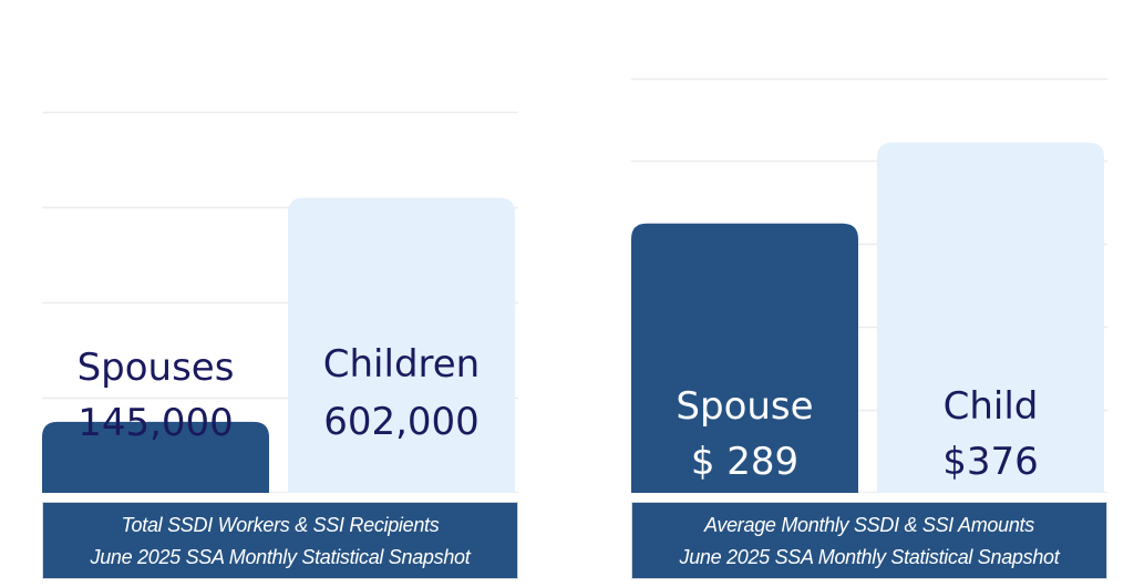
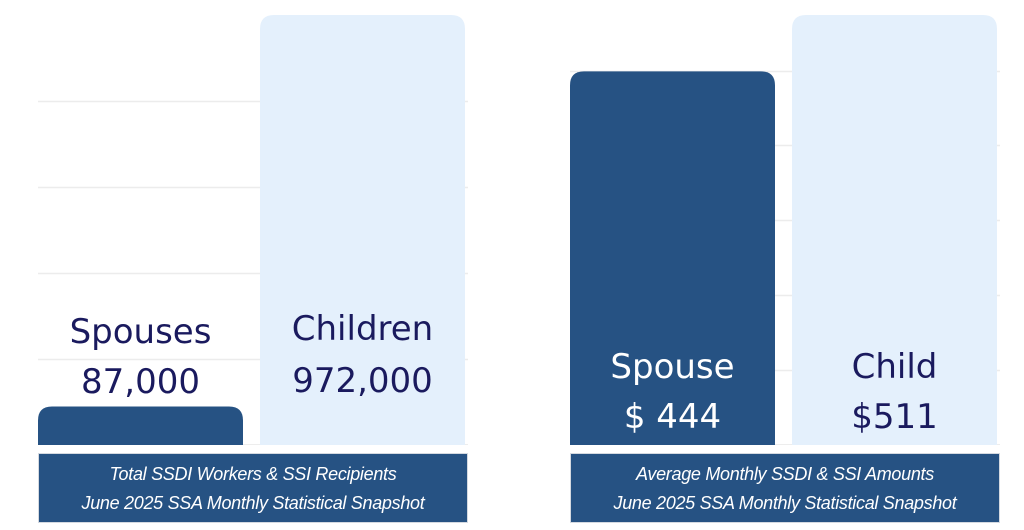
Total SSDI Workers & SSI Recipients/Spouses: 145,000 -> 87,000
Total SSDI Workers & SSI Recipients/Children: 602,000 -> 972,000
Average Monthly SSDI & SSI Amounts/Spouse: 289 -> 444
Average Monthly SSDI & SSI Amounts/Child: $376 -> $511
